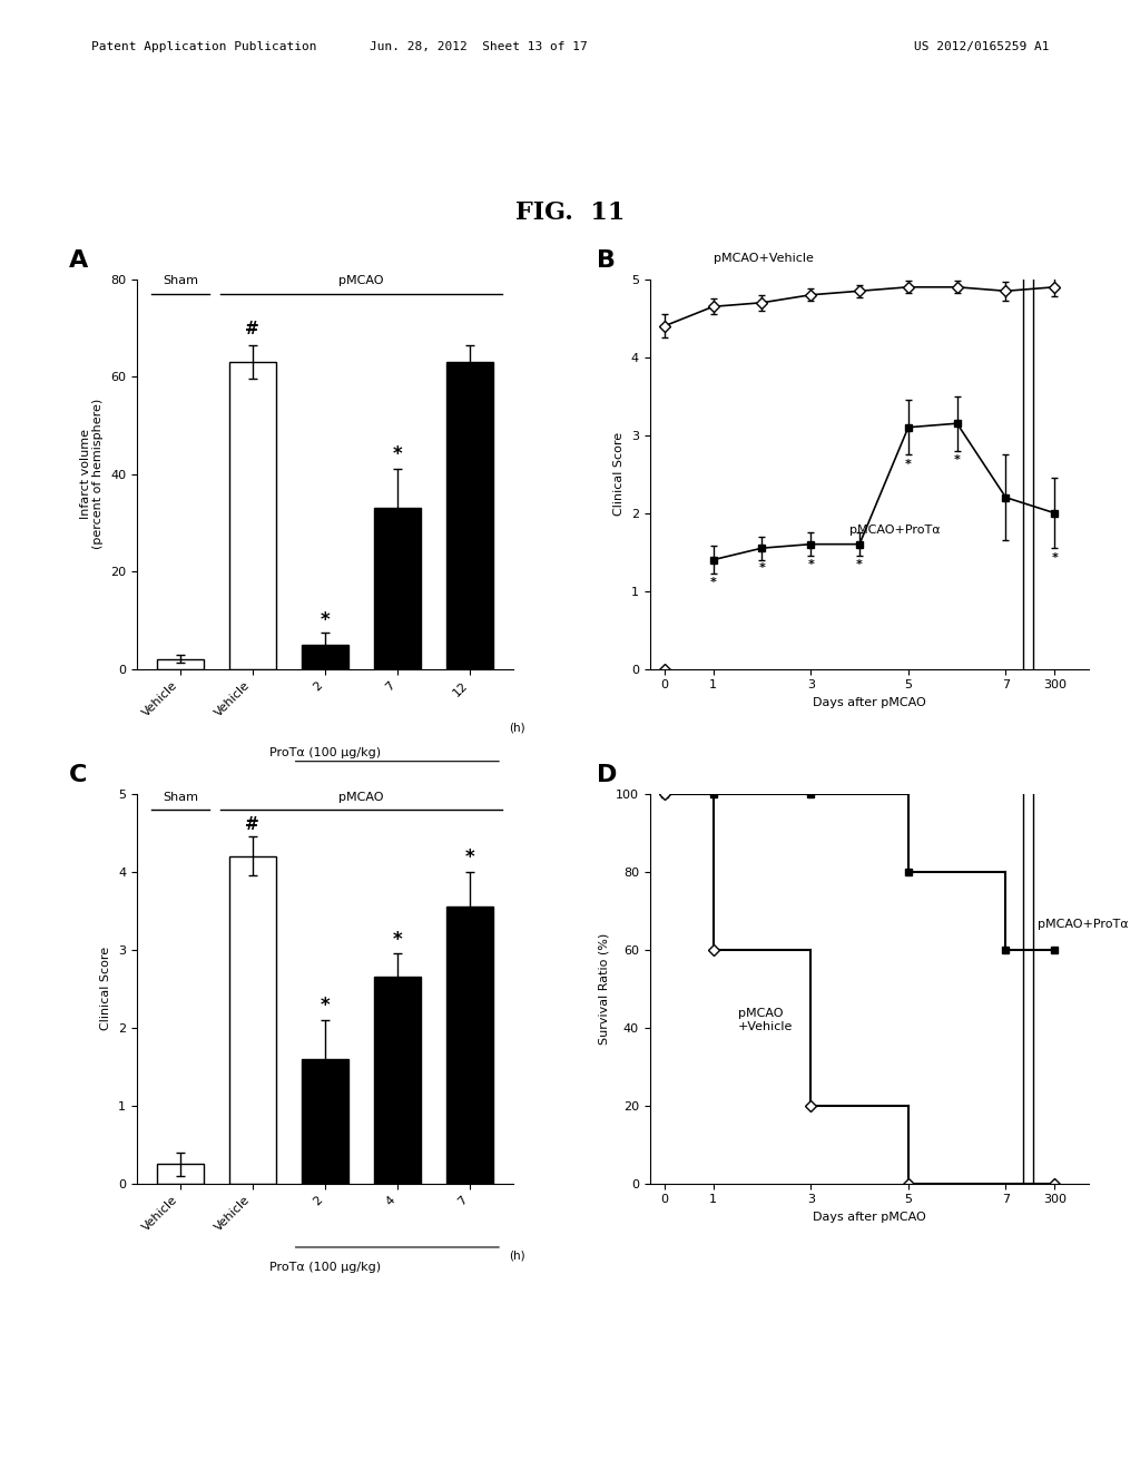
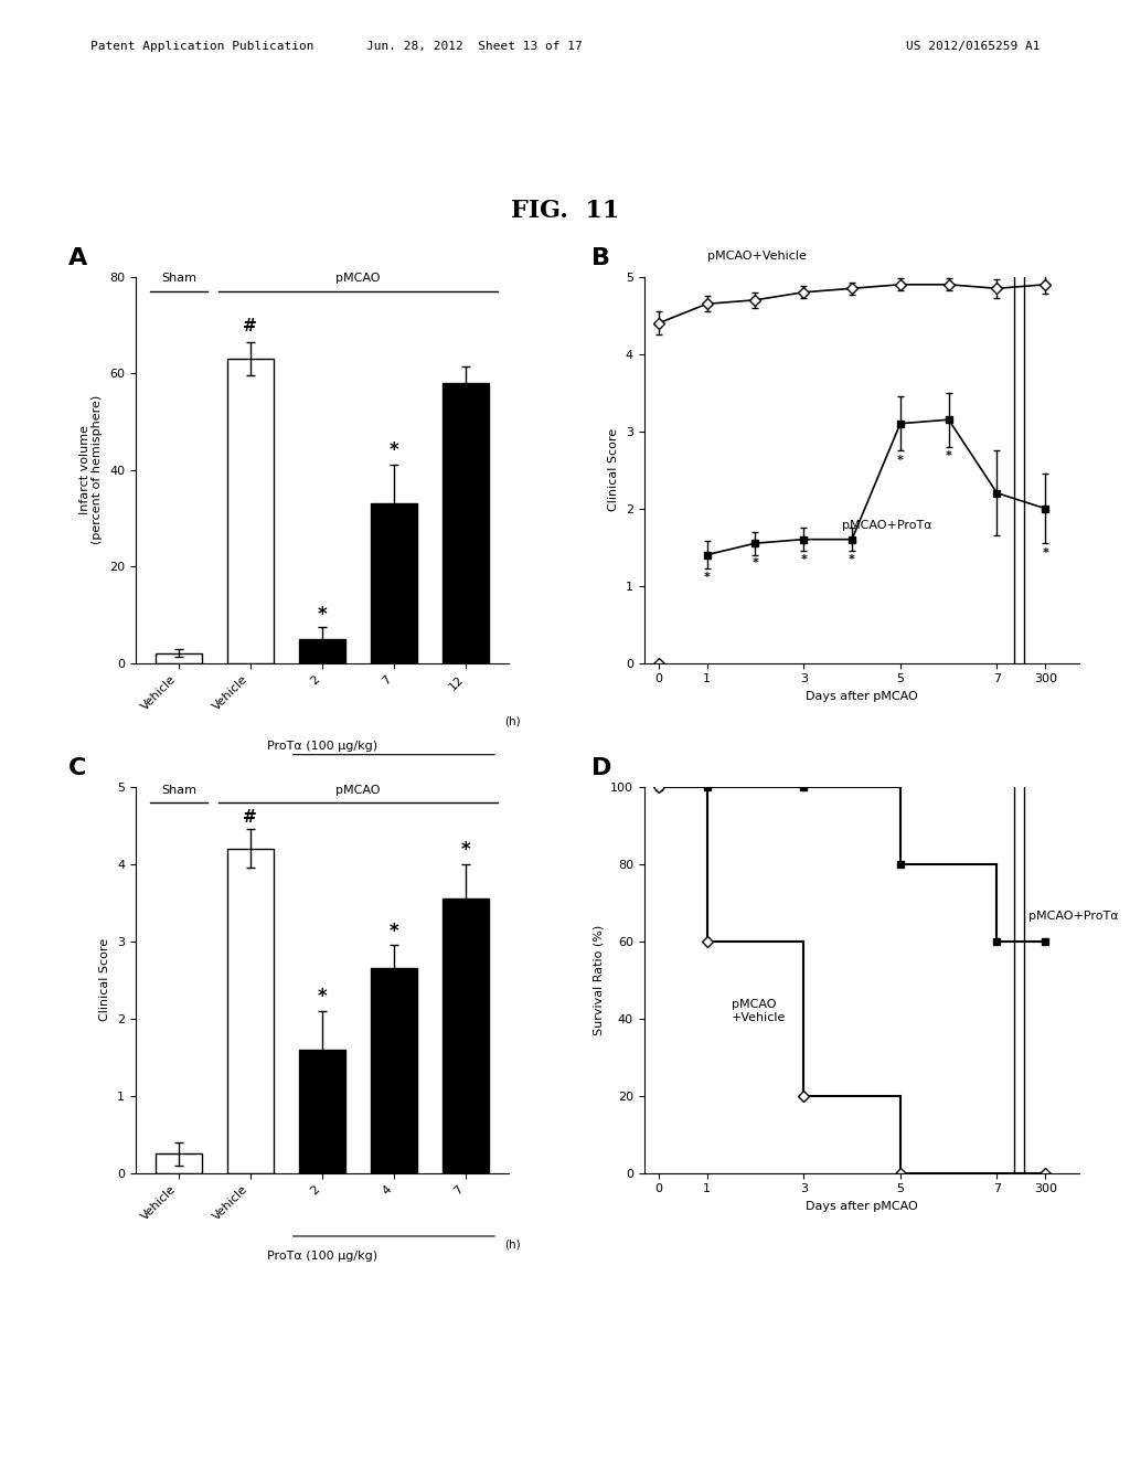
12: 63 -> 58
